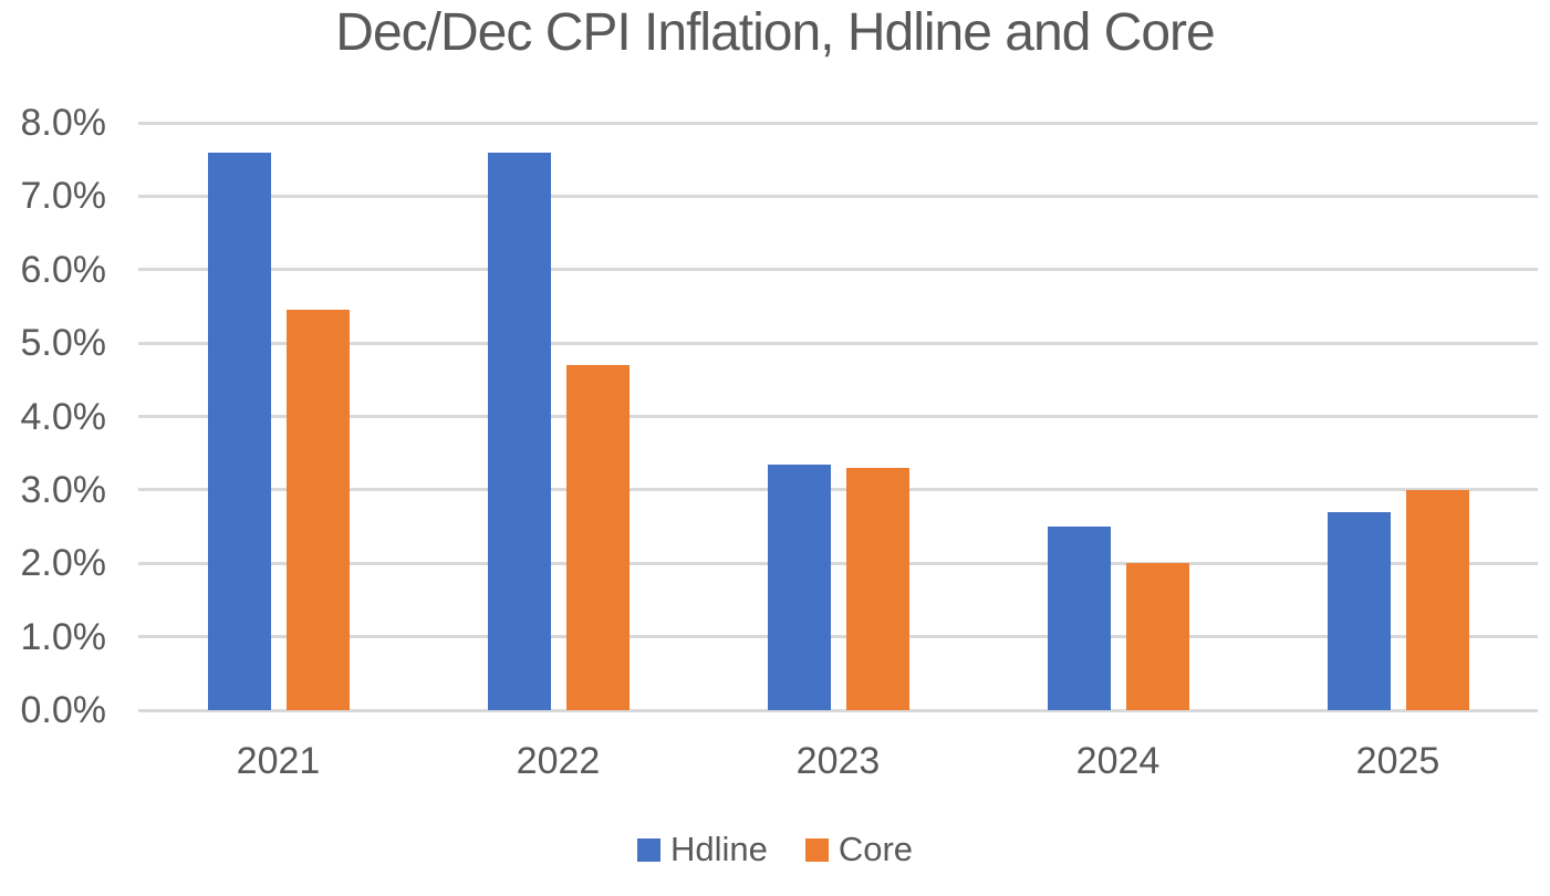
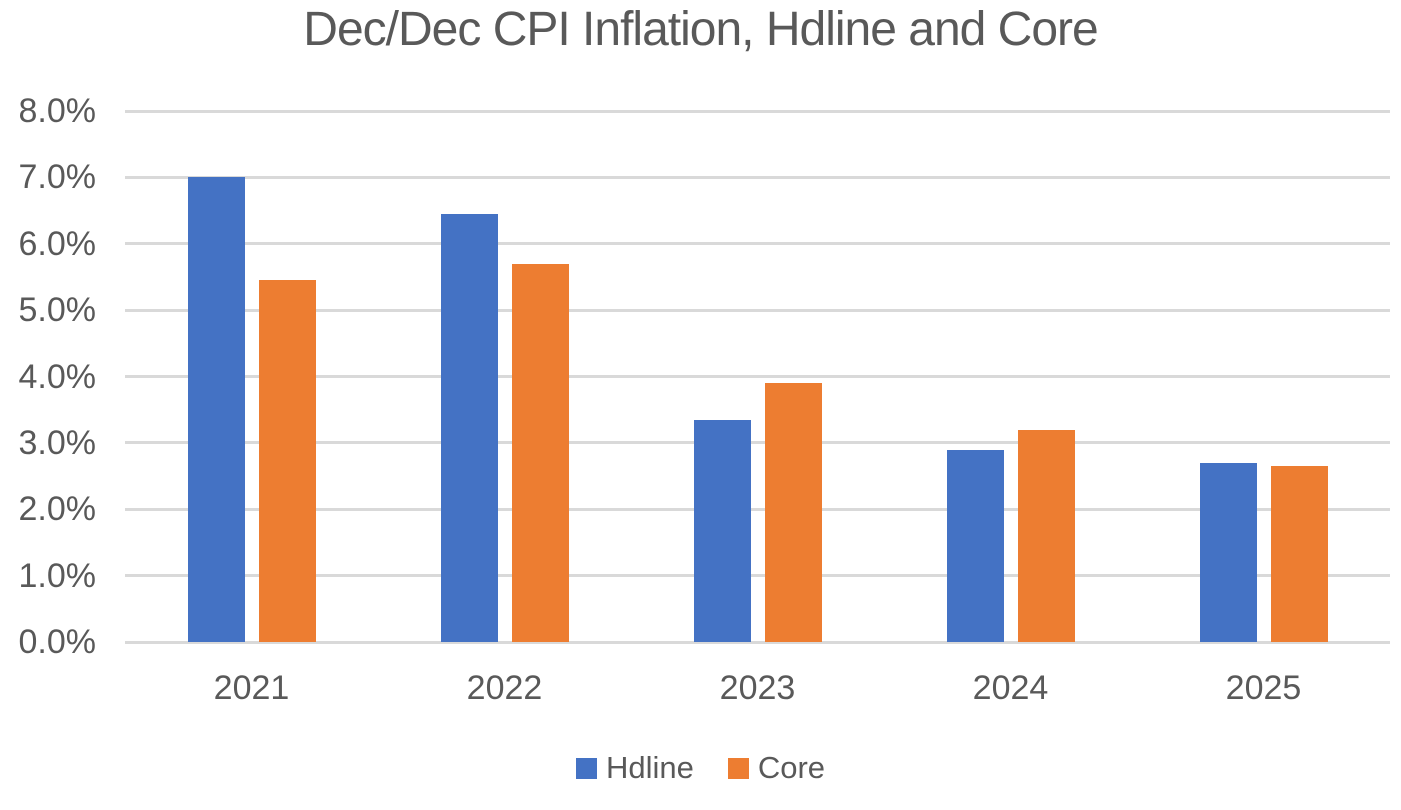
Hdline/2021: 7.6% -> 7.0%
Hdline/2022: 7.6% -> 6.5%
Core/2022: 4.7% -> 5.7%
Core/2023: 3.3% -> 3.9%
Hdline/2024: 2.5% -> 2.9%
Core/2024: 2.0% -> 3.2%
Core/2025: 3.0% -> 2.6%
